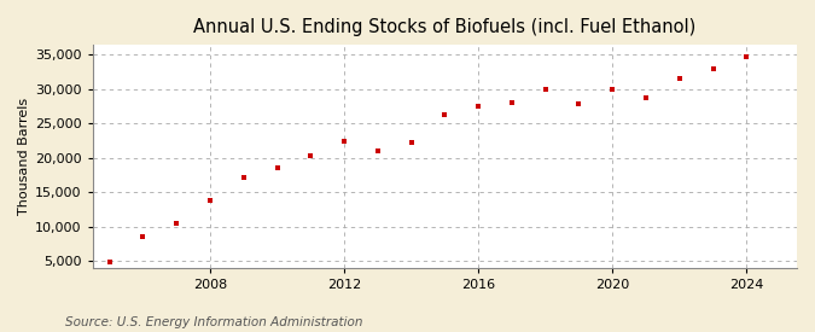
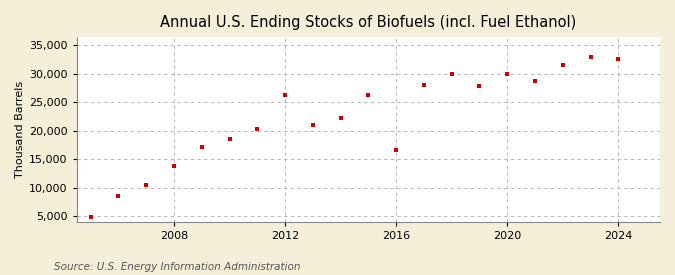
2012: 22,400 -> 26,200
2016: 27,500 -> 16,600
2024: 34,700 -> 32,600
